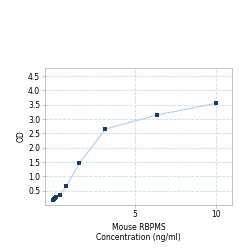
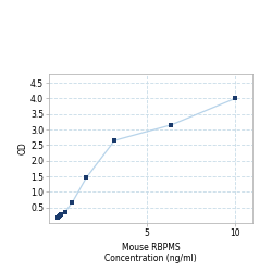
10: 3.55 -> 4.00
